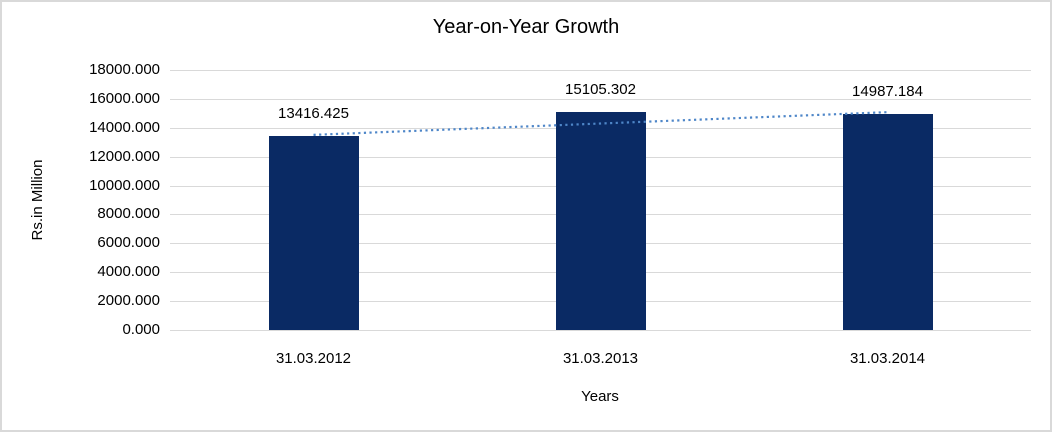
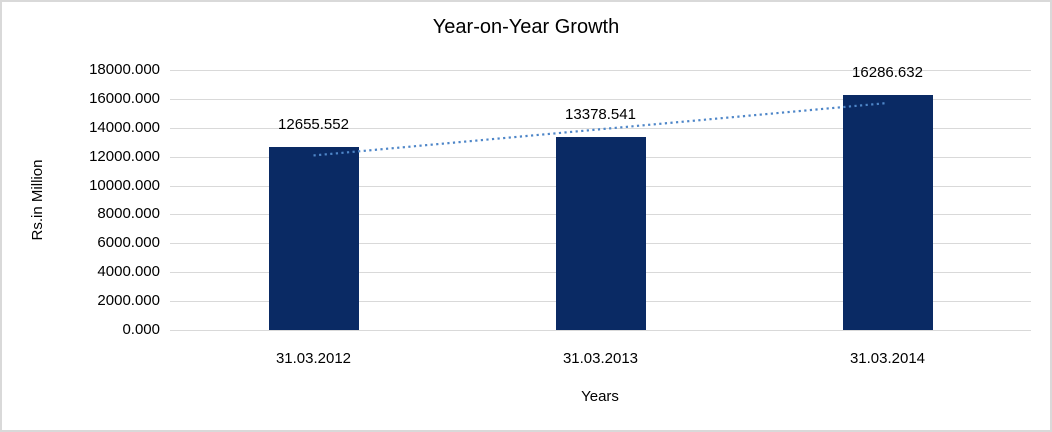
31.03.2012: 13416.425 -> 12655.552
31.03.2013: 15105.302 -> 13378.541
31.03.2014: 14987.184 -> 16286.632
